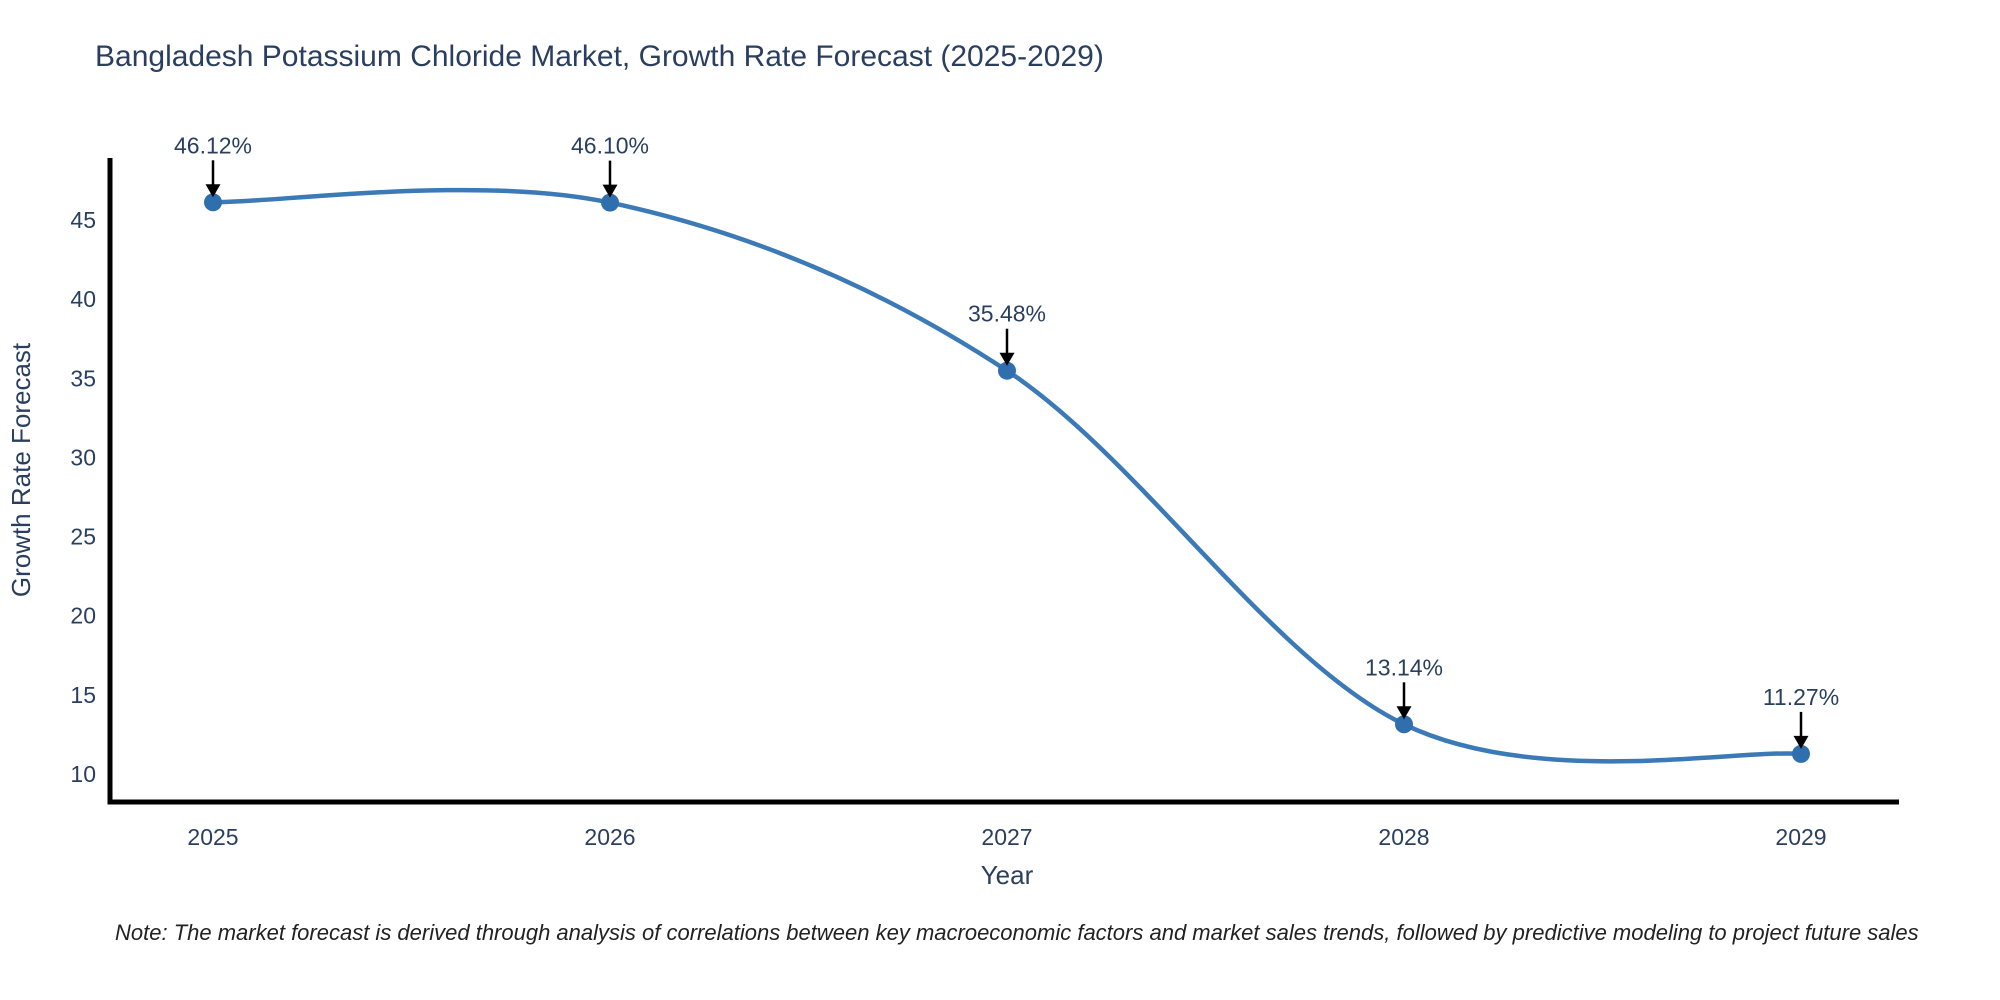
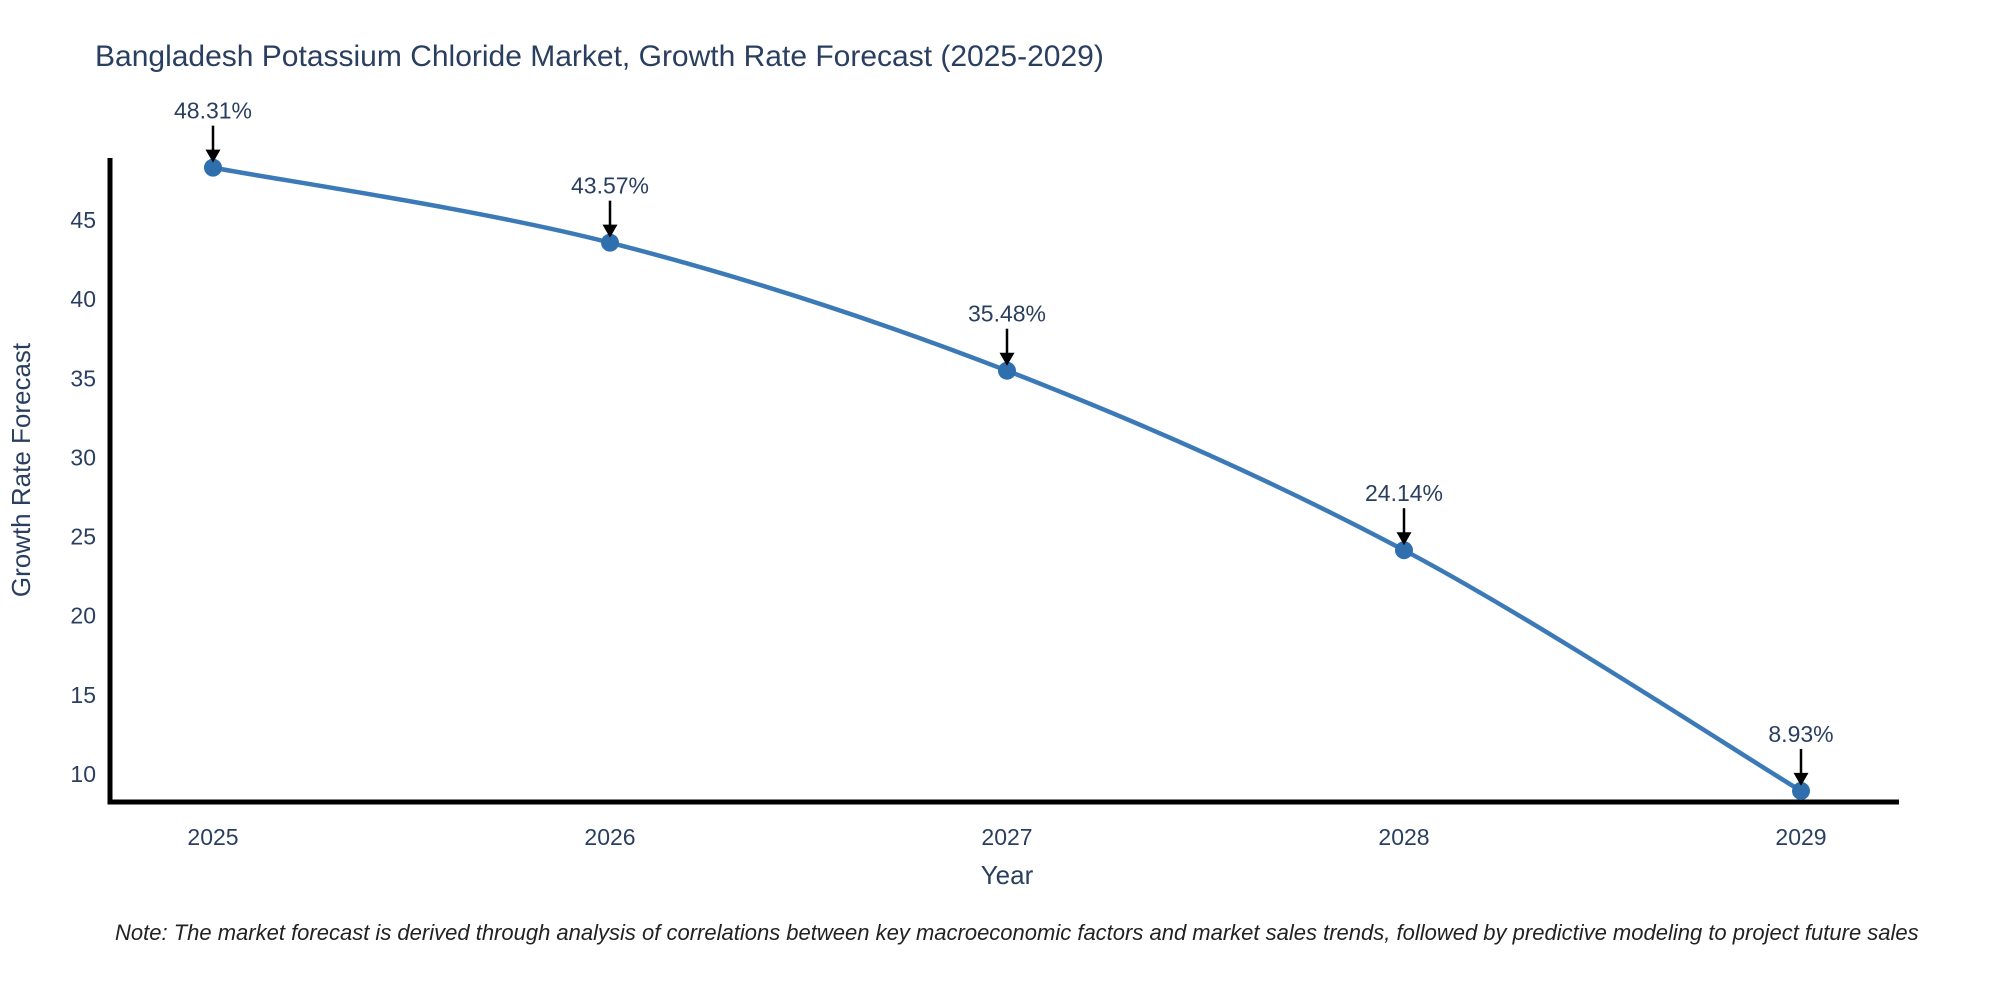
2025: 46.12% -> 48.31%
2026: 46.10% -> 43.57%
2028: 13.14% -> 24.14%
2029: 11.27% -> 8.93%
